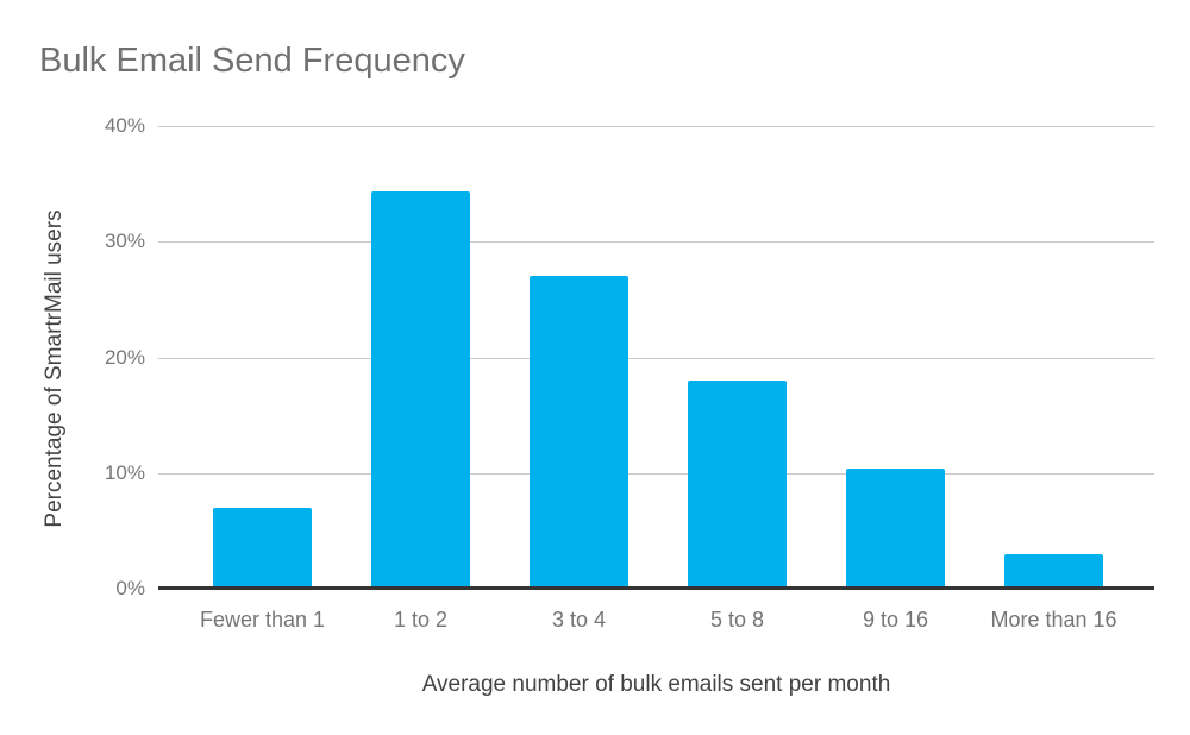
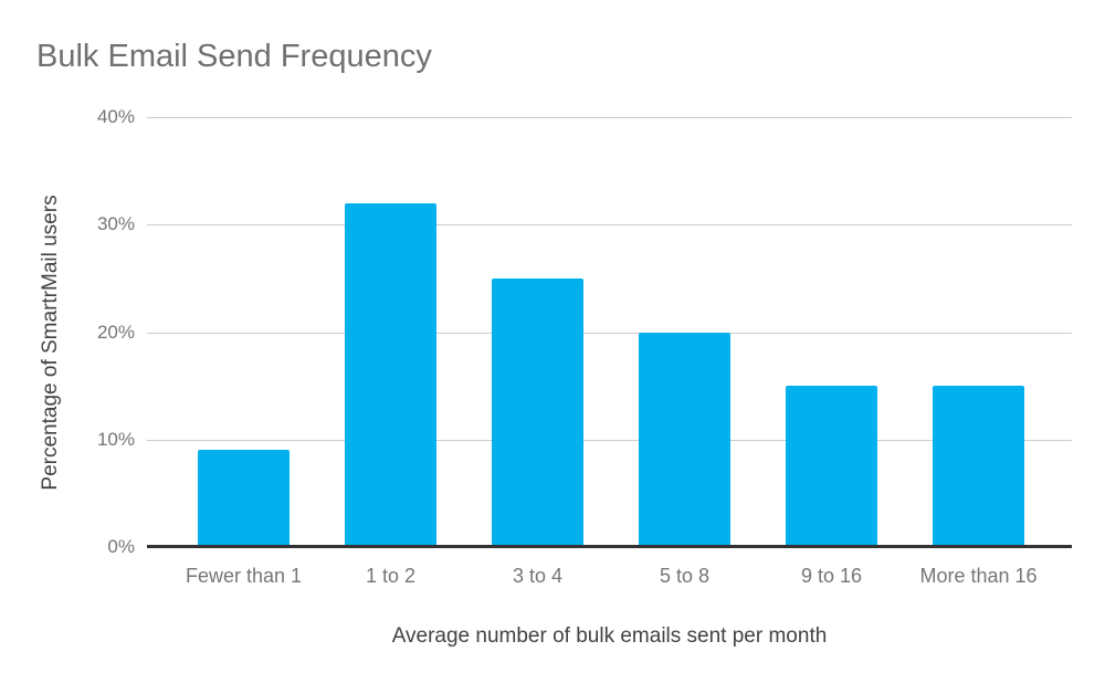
Fewer than 1: 7% -> 9%
1 to 2: 34% -> 32%
3 to 4: 27% -> 25%
5 to 8: 18% -> 20%
9 to 16: 10% -> 15%
More than 16: 3% -> 15%
